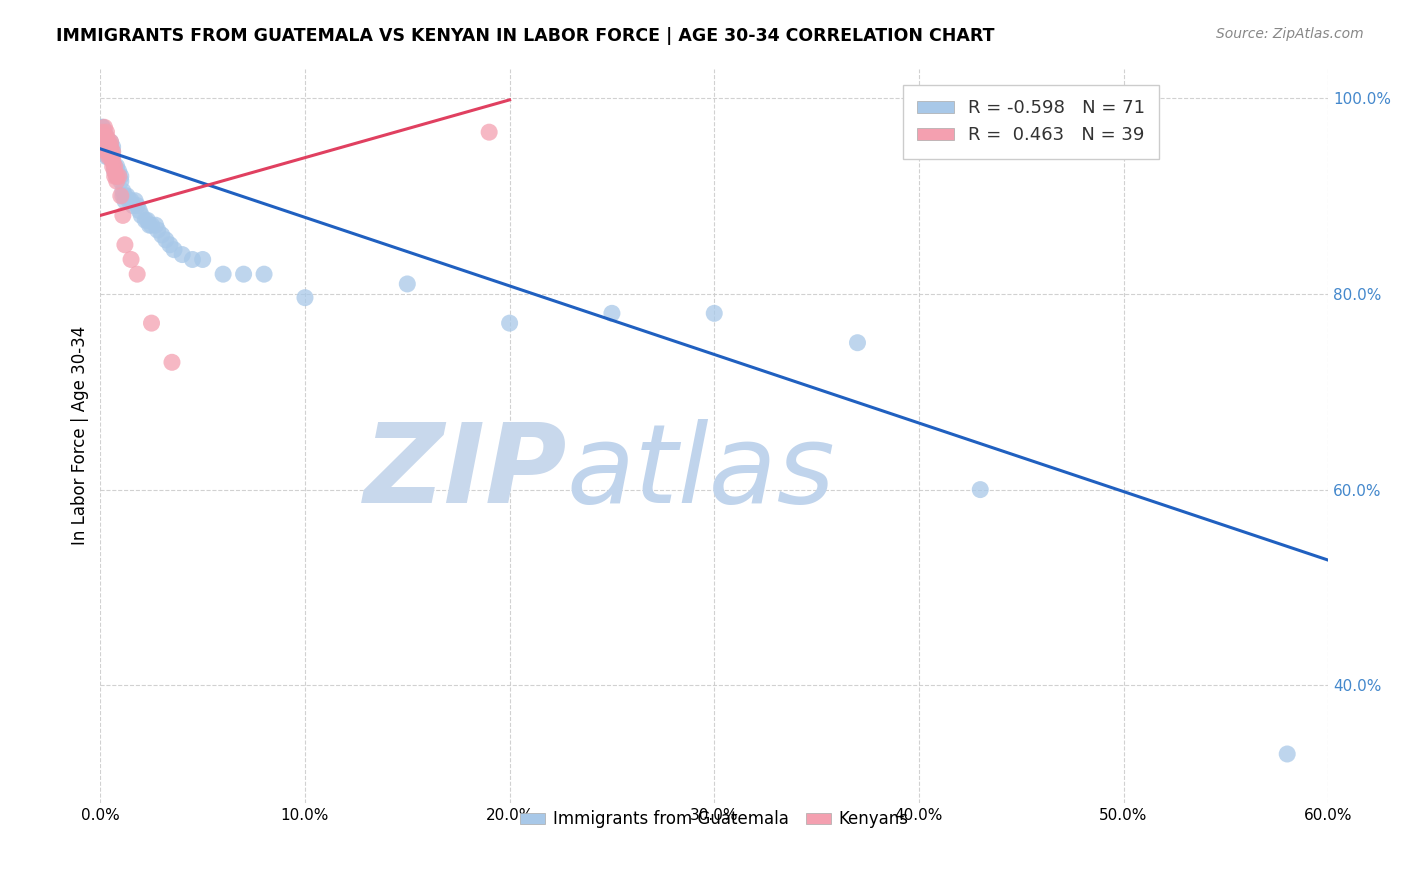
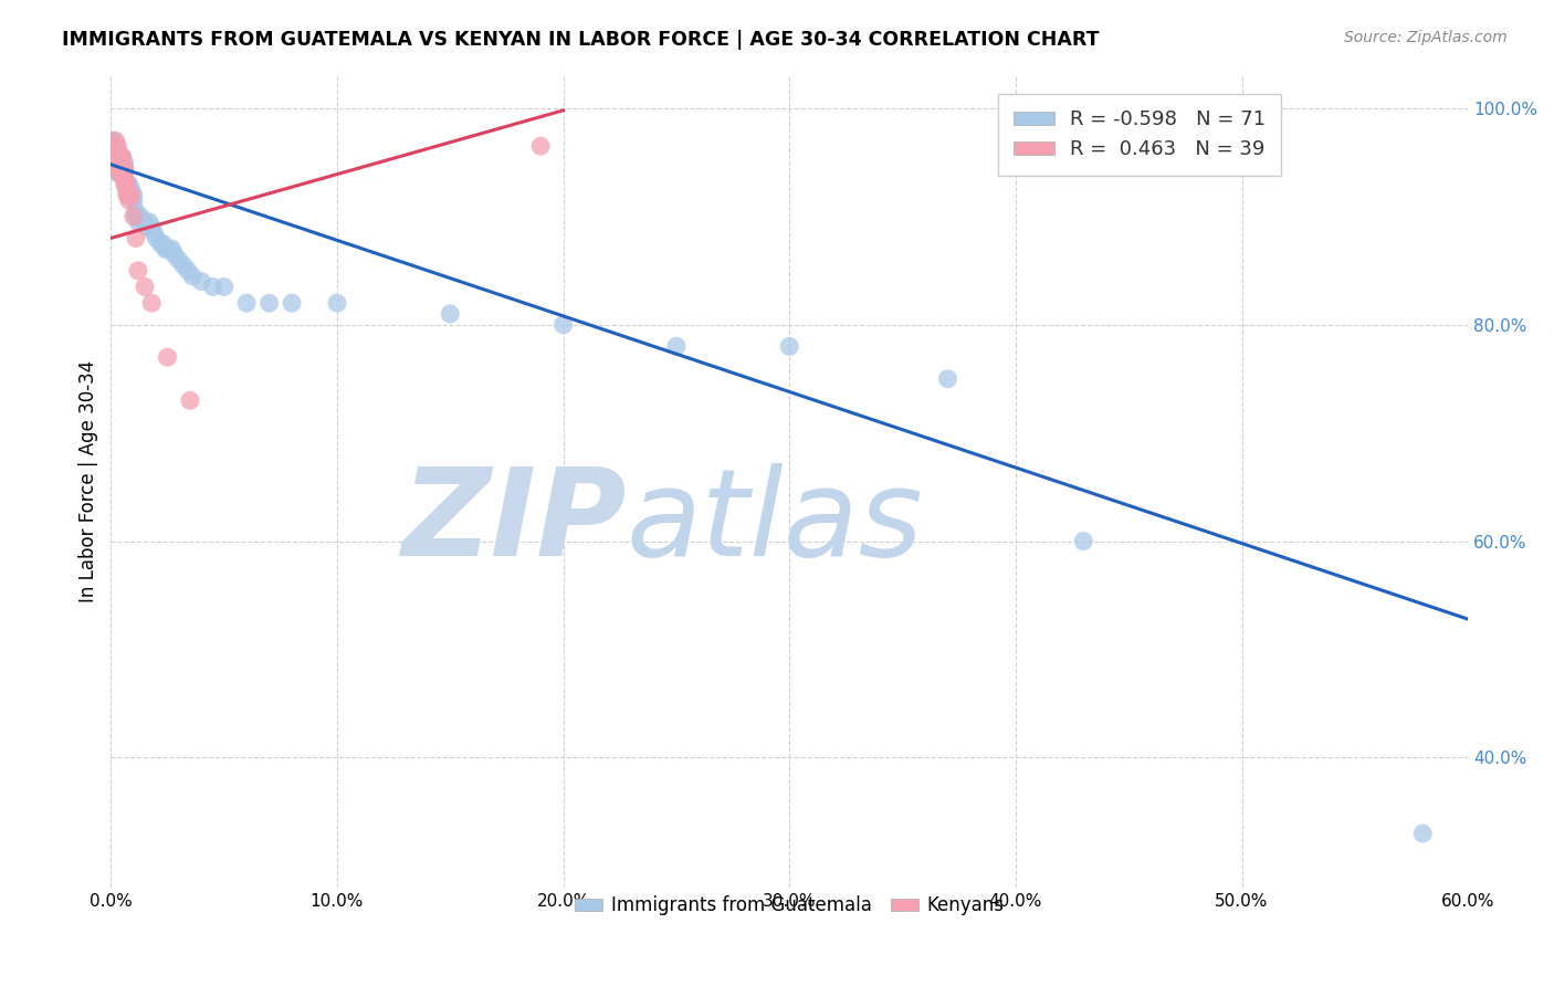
Immigrants from Guatemala/10.0%: 79.6% -> 82.0%
Immigrants from Guatemala/20.0%: 77.0% -> 80.0%
